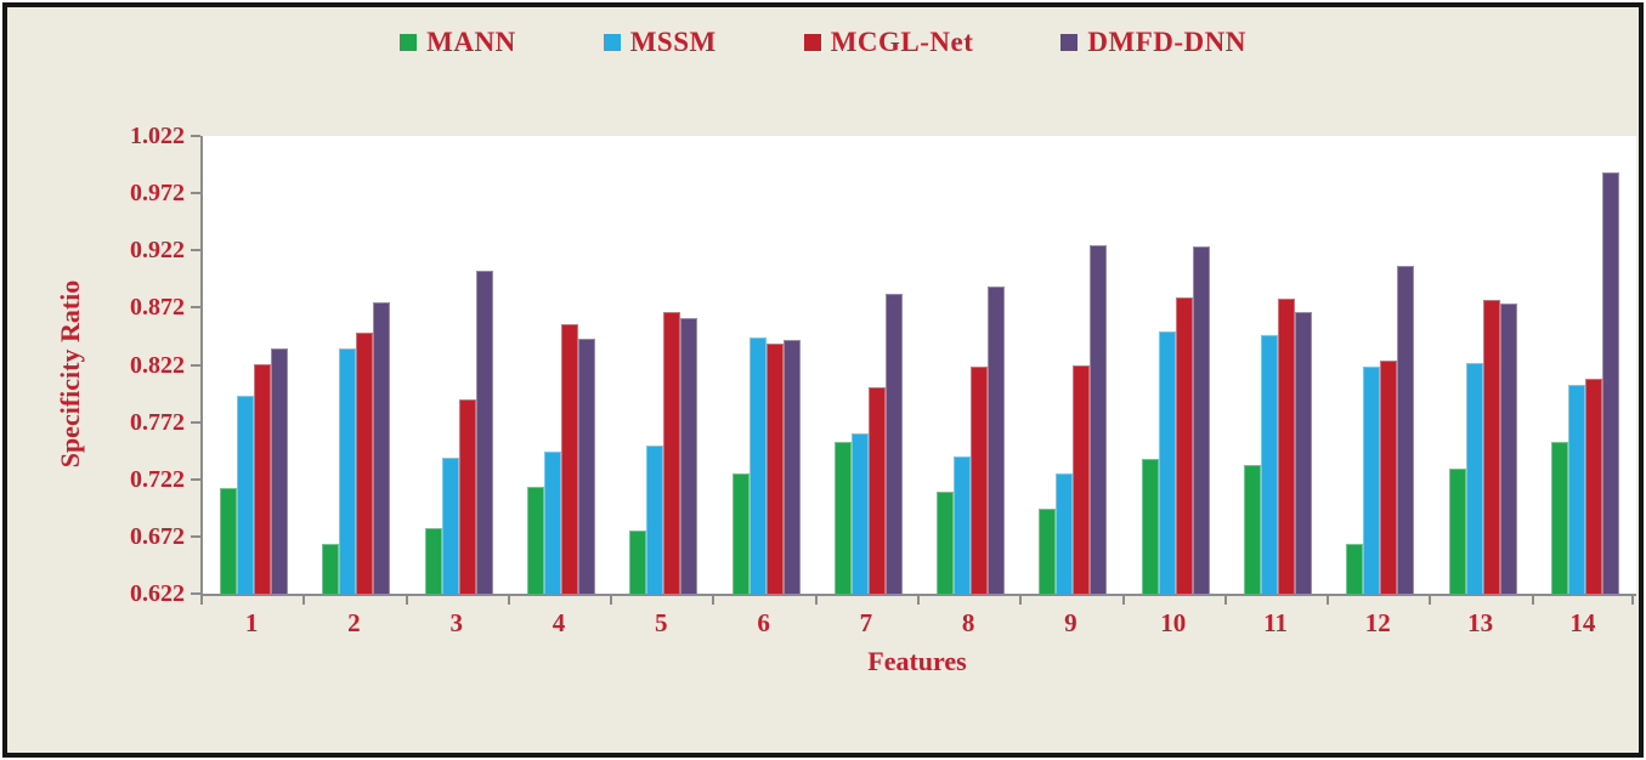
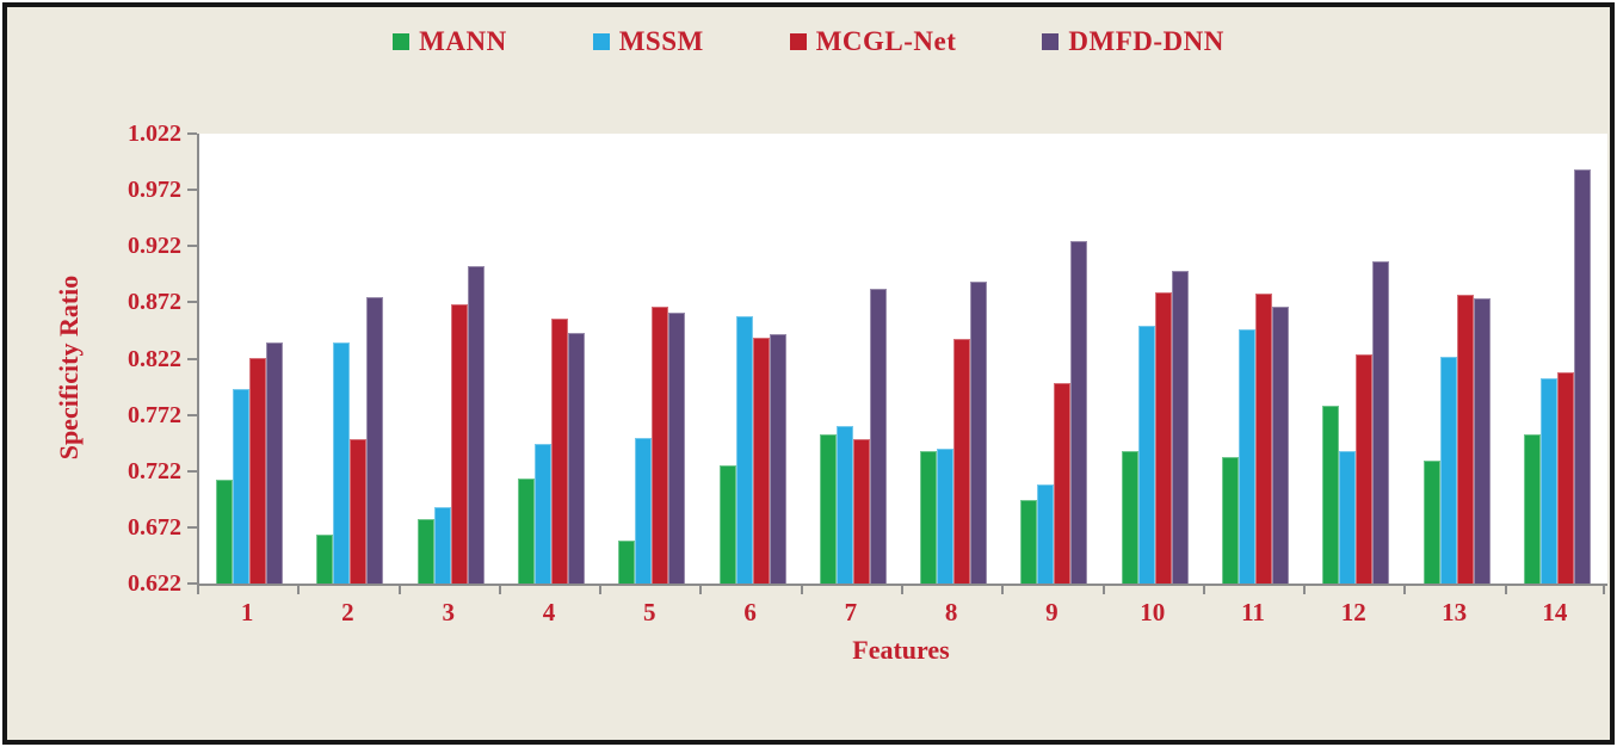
MCGL-Net/2: 0.85 -> 0.75
MSSM/3: 0.74 -> 0.69
MCGL-Net/3: 0.79 -> 0.87
MANN/5: 0.68 -> 0.66
MSSM/6: 0.85 -> 0.86
MCGL-Net/7: 0.80 -> 0.75
MANN/8: 0.71 -> 0.74
MCGL-Net/8: 0.82 -> 0.84
MSSM/9: 0.73 -> 0.71
MCGL-Net/9: 0.82 -> 0.80
DMFD-DNN/10: 0.93 -> 0.90
MANN/12: 0.67 -> 0.78
MSSM/12: 0.82 -> 0.74
